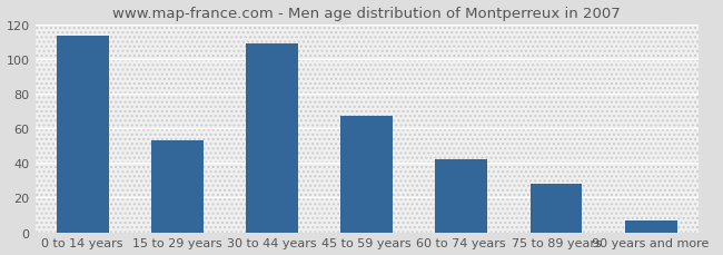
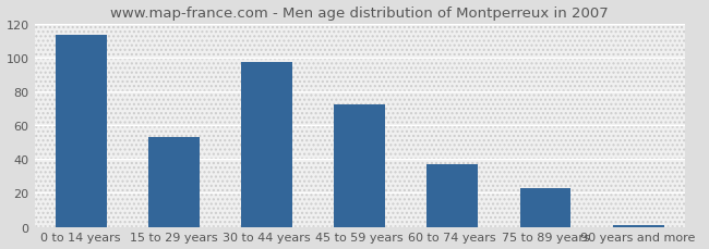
30 to 44 years: 109 -> 97
45 to 59 years: 67 -> 72
60 to 74 years: 42 -> 37
75 to 89 years: 28 -> 23
90 years and more: 7 -> 1
